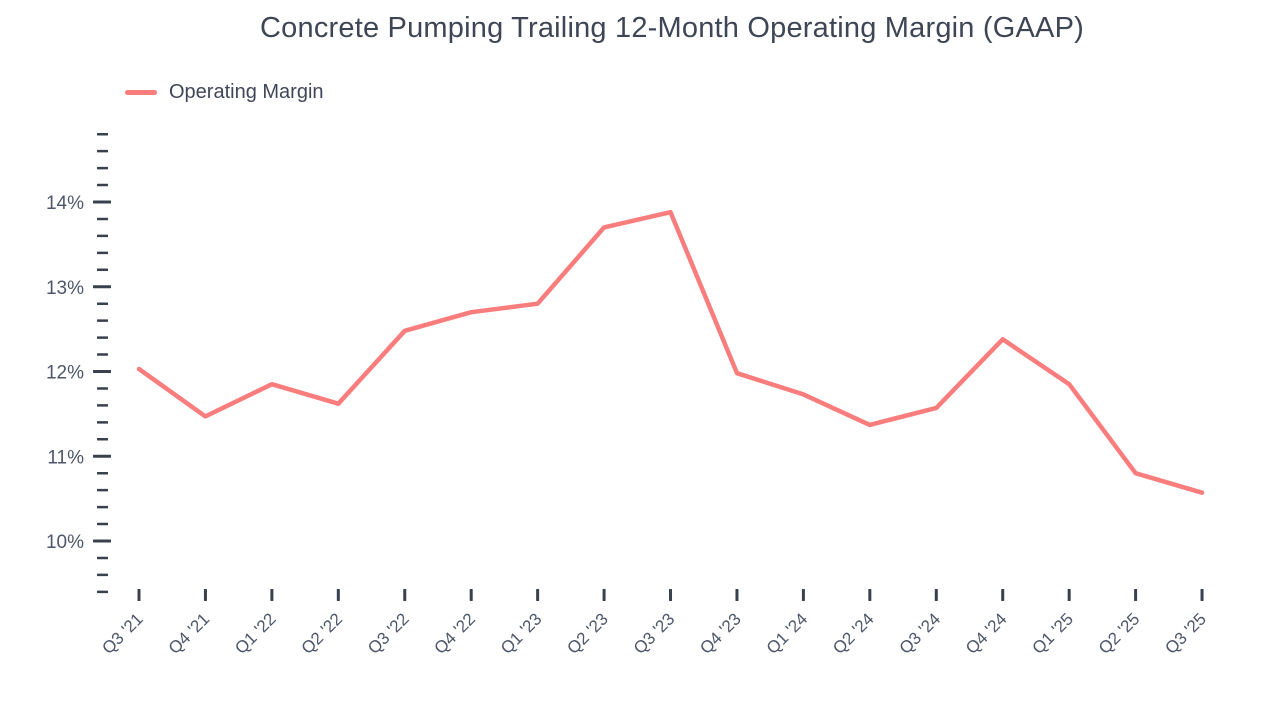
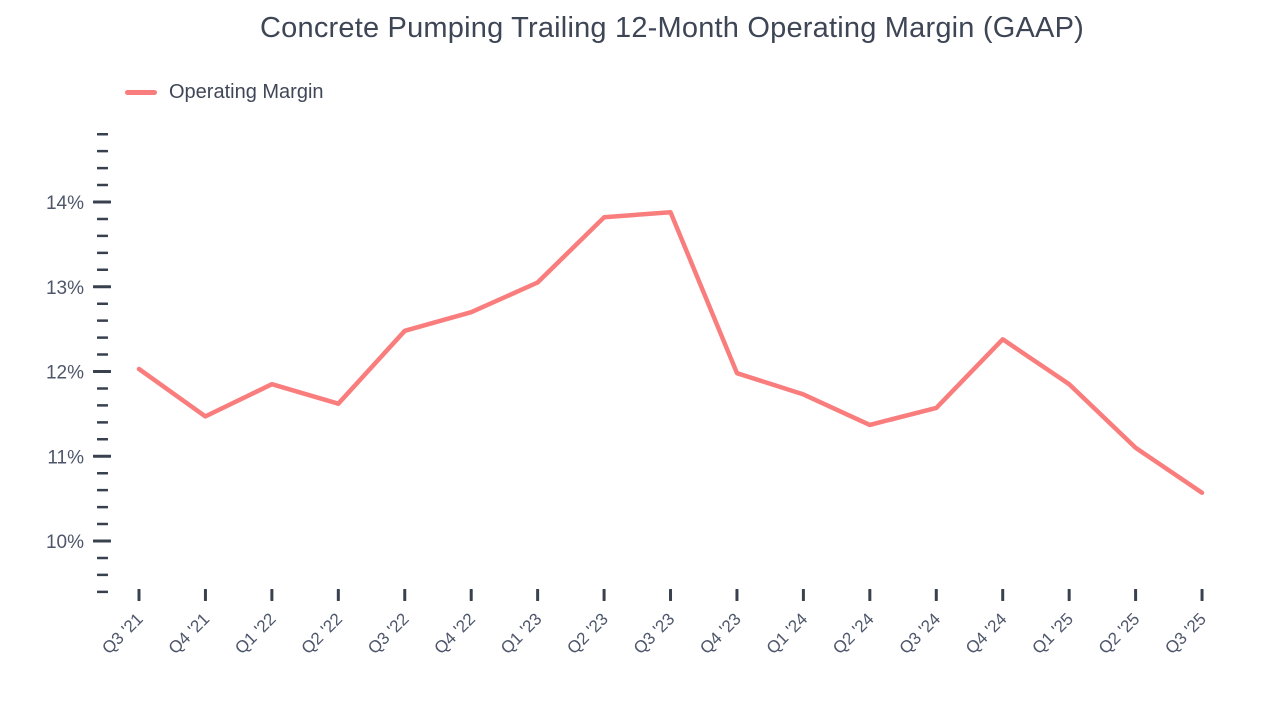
Q1 '23: 12.8% -> 13.1%
Q2 '23: 13.7% -> 13.8%
Q2 '25: 10.8% -> 11.1%
